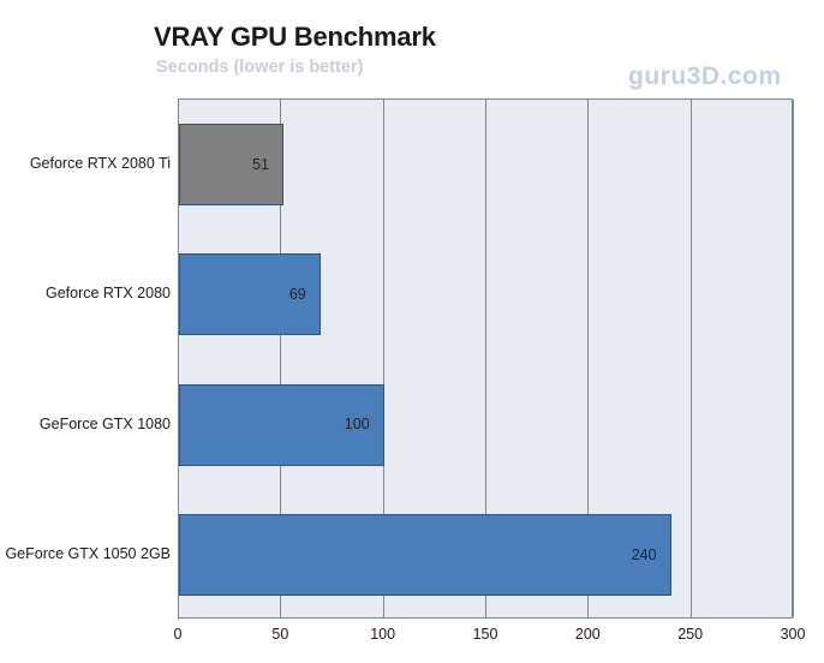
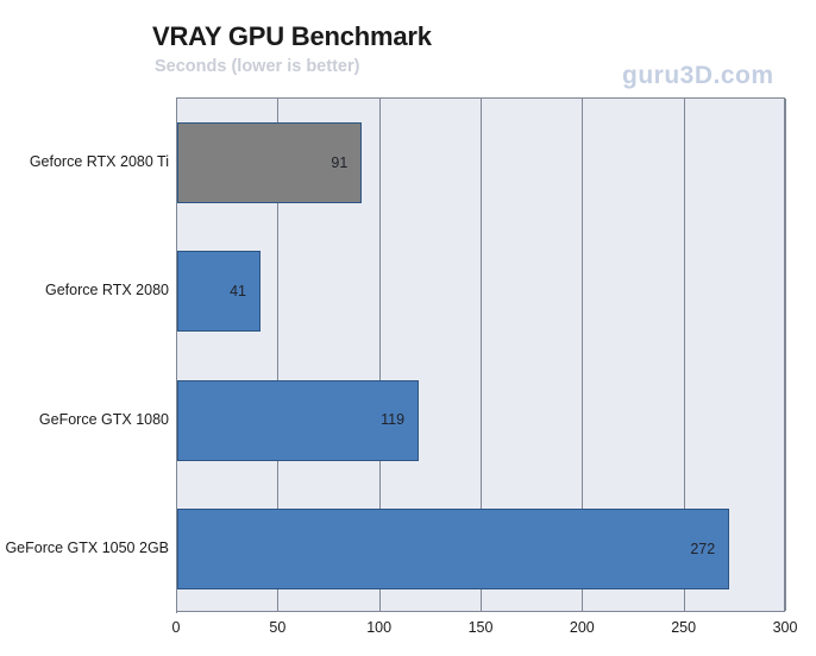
Geforce RTX 2080 Ti: 51 -> 91
Geforce RTX 2080: 69 -> 41
GeForce GTX 1080: 100 -> 119
GeForce GTX 1050 2GB: 240 -> 272
